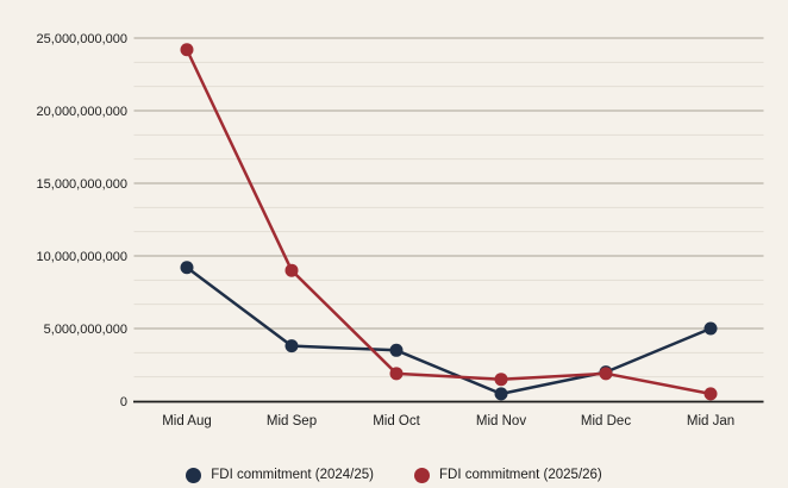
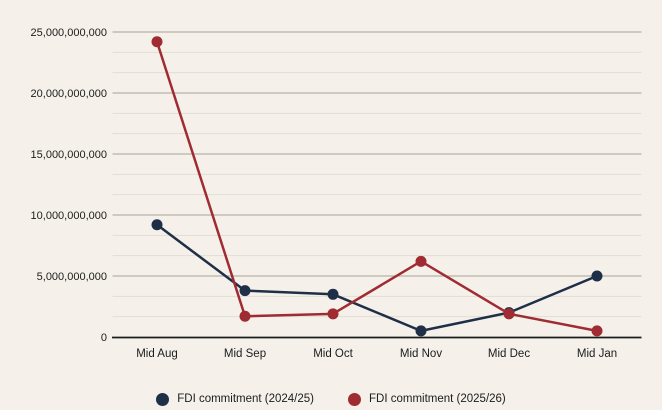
FDI commitment (2025/26)/Mid Sep: 9000000000 -> 1700000000
FDI commitment (2025/26)/Mid Nov: 1500000000 -> 6200000000
